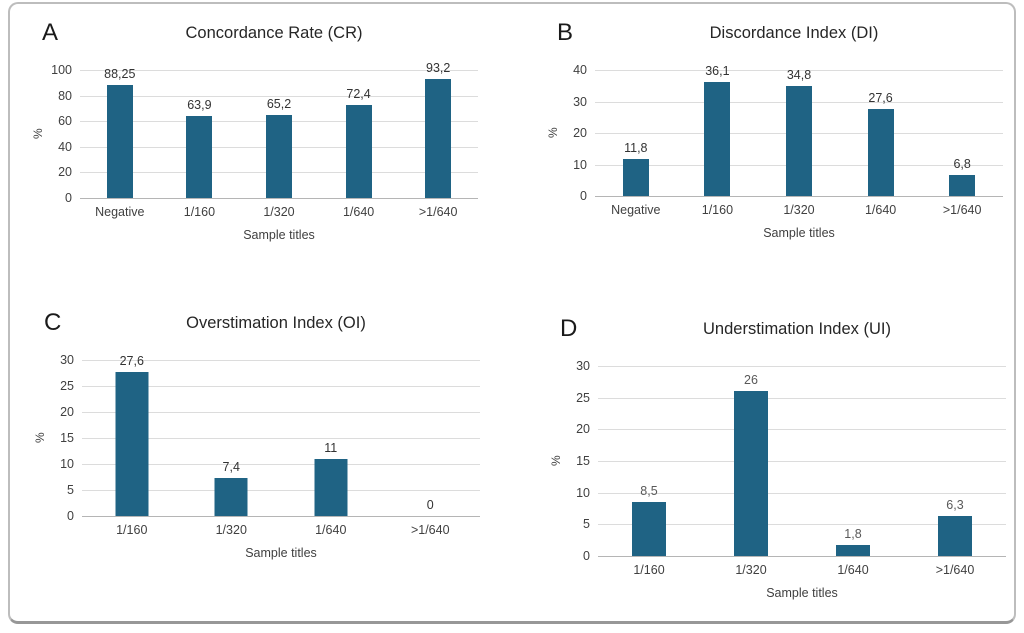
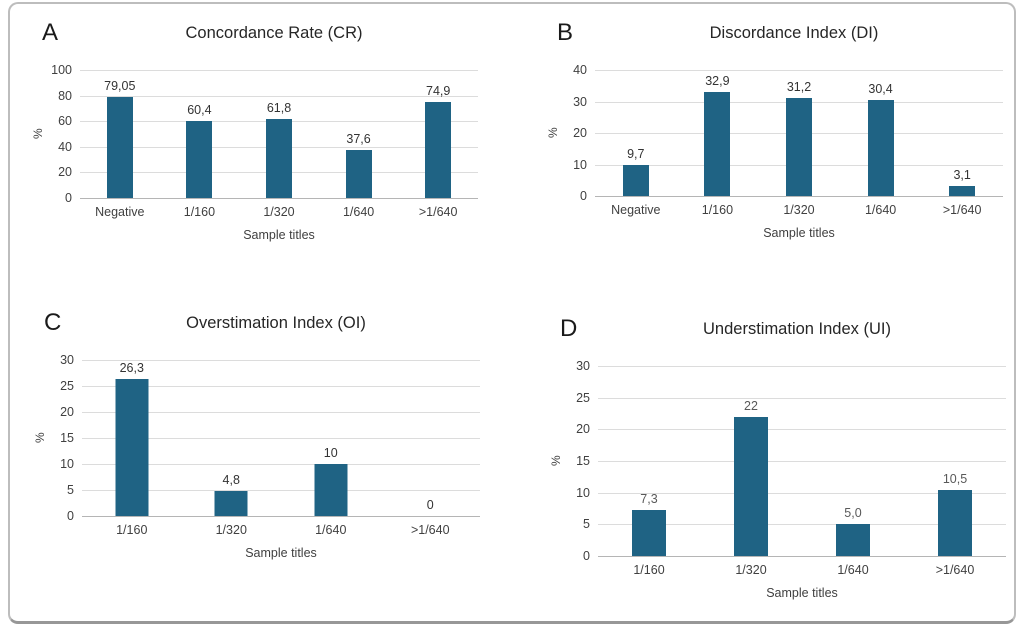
Concordance Rate (CR)/Negative: 88,25 -> 79,05
Concordance Rate (CR)/1/160: 63,9 -> 60,4
Concordance Rate (CR)/1/320: 65,2 -> 61,8
Concordance Rate (CR)/1/640: 72,4 -> 37,6
Concordance Rate (CR)/>1/640: 93,2 -> 74,9
Discordance Index (DI)/Negative: 11,8 -> 9,7
Discordance Index (DI)/1/160: 36,1 -> 32,9
Discordance Index (DI)/1/320: 34,8 -> 31,2
Discordance Index (DI)/1/640: 27,6 -> 30,4
Discordance Index (DI)/>1/640: 6,8 -> 3,1
Overstimation Index (OI)/1/160: 27,6 -> 26,3
Overstimation Index (OI)/1/320: 7,4 -> 4,8
Overstimation Index (OI)/1/640: 11 -> 10
Understimation Index (UI)/1/160: 8,5 -> 7,3
Understimation Index (UI)/1/320: 26 -> 22
Understimation Index (UI)/1/640: 1,8 -> 5,0
Understimation Index (UI)/>1/640: 6,3 -> 10,5
